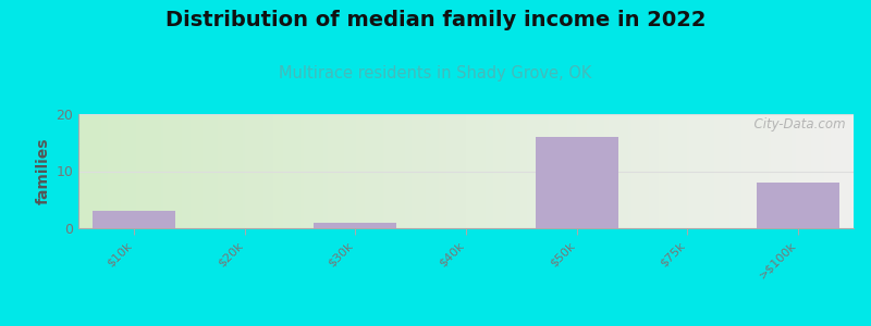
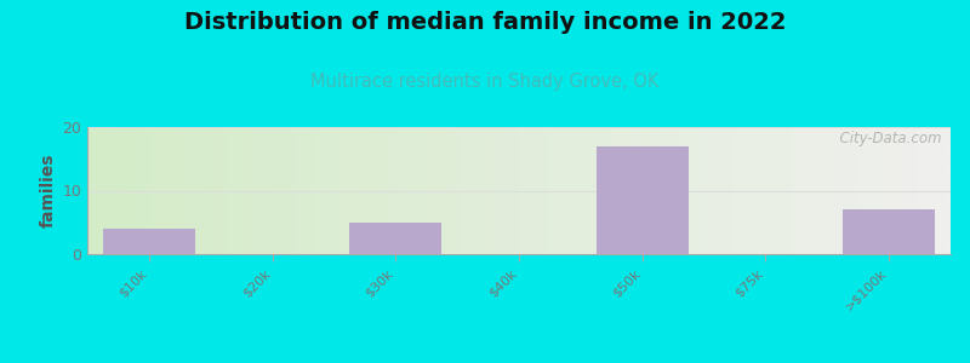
$10k: 3 -> 4
$30k: 1 -> 5
$50k: 16 -> 17
>$100k: 8 -> 7
